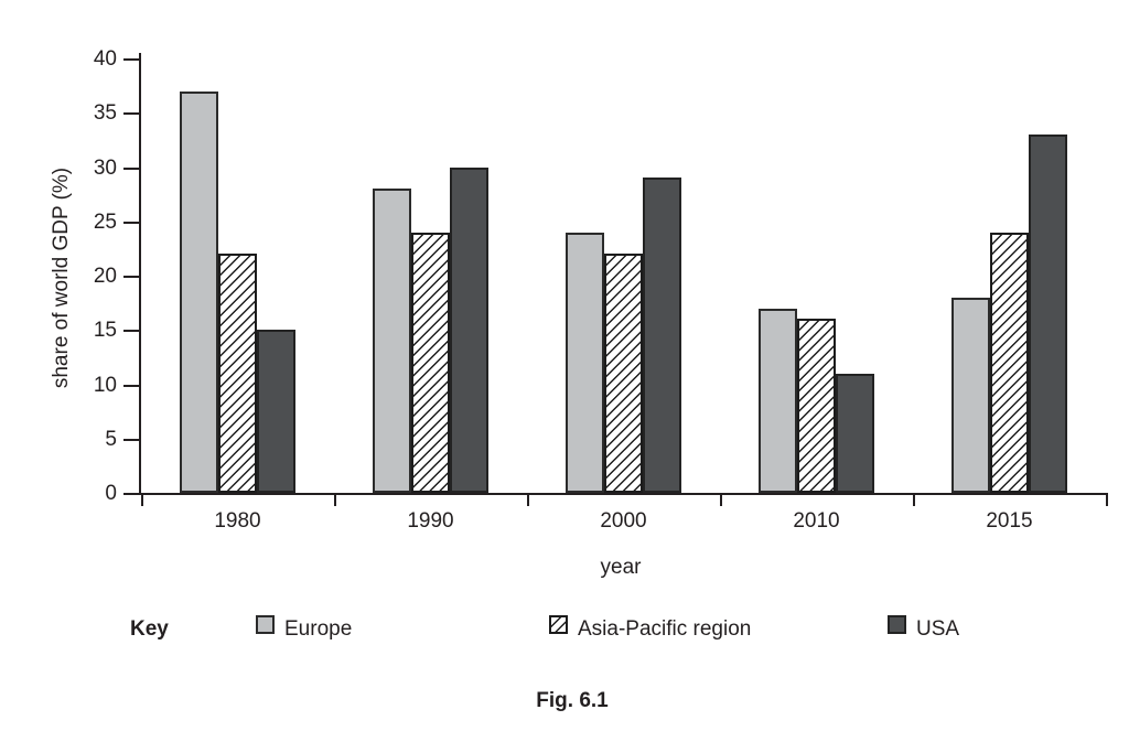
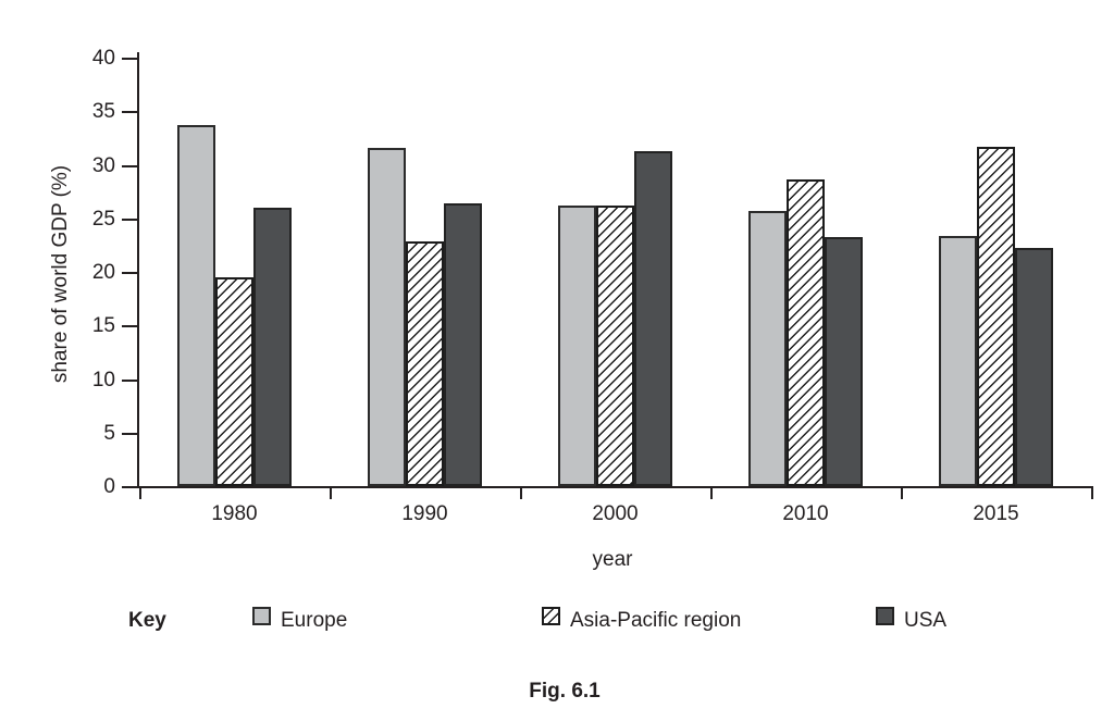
Europe/1980: 37 -> 34
Asia-Pacific region/1980: 22 -> 20
USA/1980: 15 -> 26
Europe/1990: 28 -> 32
Asia-Pacific region/1990: 24 -> 23
USA/1990: 30 -> 26
Europe/2000: 24 -> 26
Asia-Pacific region/2000: 22 -> 26
USA/2000: 29 -> 31
Europe/2010: 17 -> 26
Asia-Pacific region/2010: 16 -> 29
USA/2010: 11 -> 23
Europe/2015: 18 -> 23
Asia-Pacific region/2015: 24 -> 32
USA/2015: 33 -> 22
